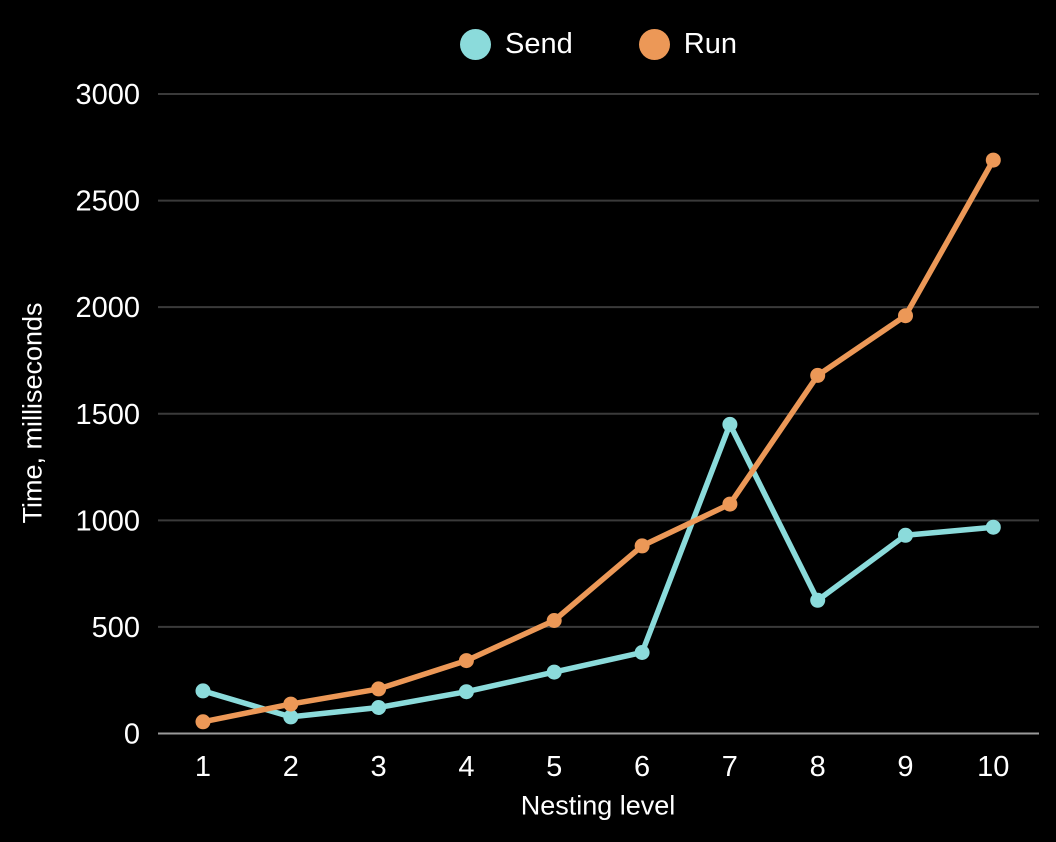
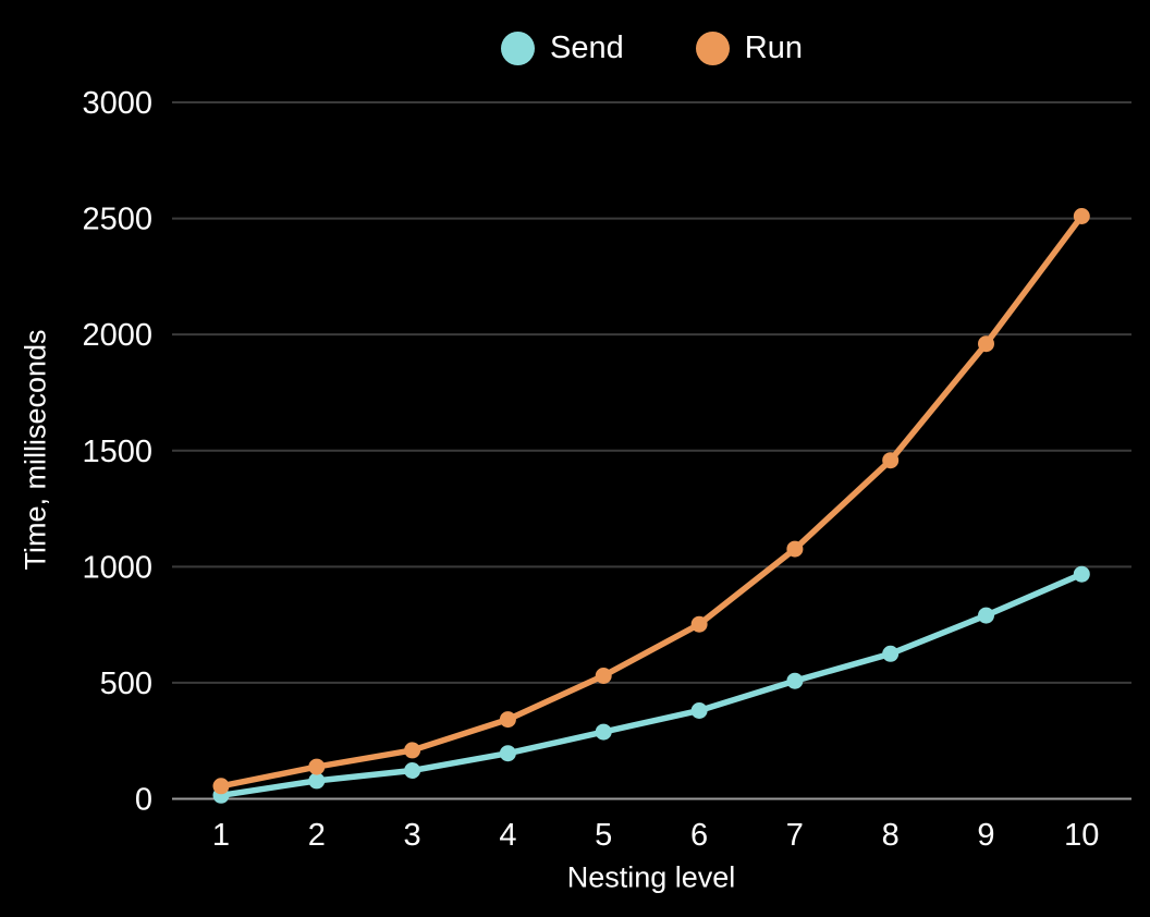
Send/1: 200 -> 20
Run/6: 880 -> 750
Send/7: 1450 -> 510
Run/8: 1680 -> 1460
Send/9: 930 -> 790
Run/10: 2690 -> 2510
